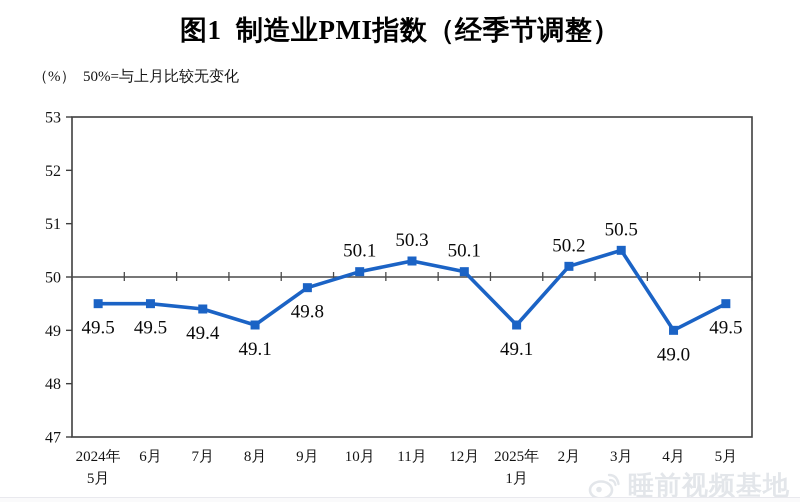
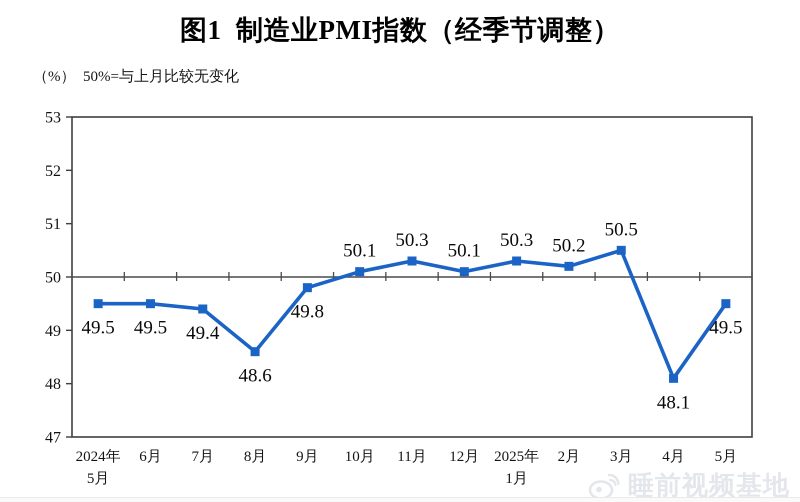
8月: 49.1 -> 48.6
2025年 1月: 49.1 -> 50.3
4月: 49.0 -> 48.1
